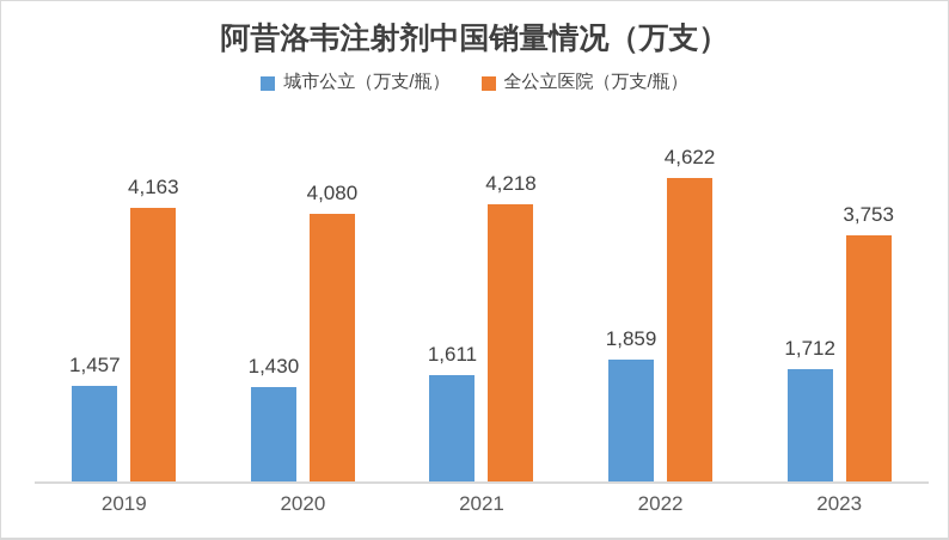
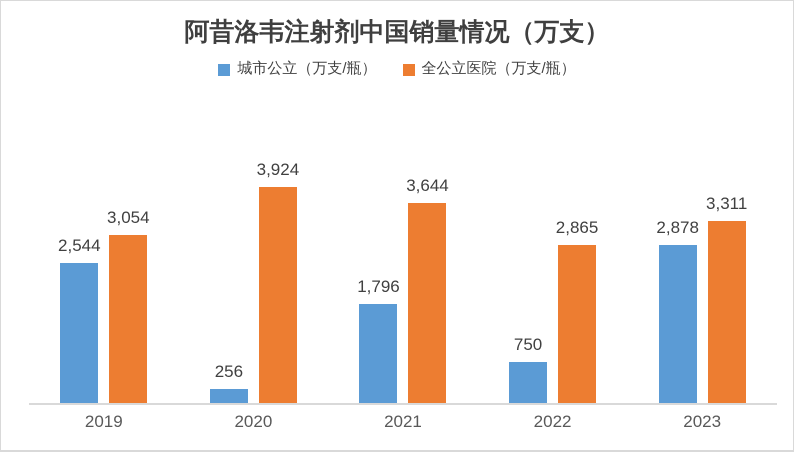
城市公立（万支/瓶）/2019: 1,457 -> 2,544
全公立医院（万支/瓶）/2019: 4,163 -> 3,054
城市公立（万支/瓶）/2020: 1,430 -> 256
全公立医院（万支/瓶）/2020: 4,080 -> 3,924
城市公立（万支/瓶）/2021: 1,611 -> 1,796
全公立医院（万支/瓶）/2021: 4,218 -> 3,644
城市公立（万支/瓶）/2022: 1,859 -> 750
全公立医院（万支/瓶）/2022: 4,622 -> 2,865
城市公立（万支/瓶）/2023: 1,712 -> 2,878
全公立医院（万支/瓶）/2023: 3,753 -> 3,311
